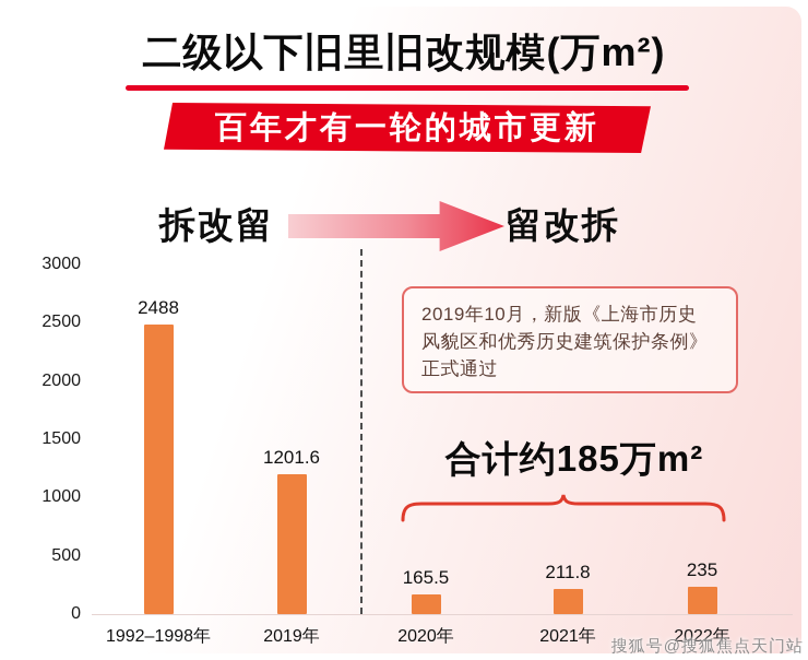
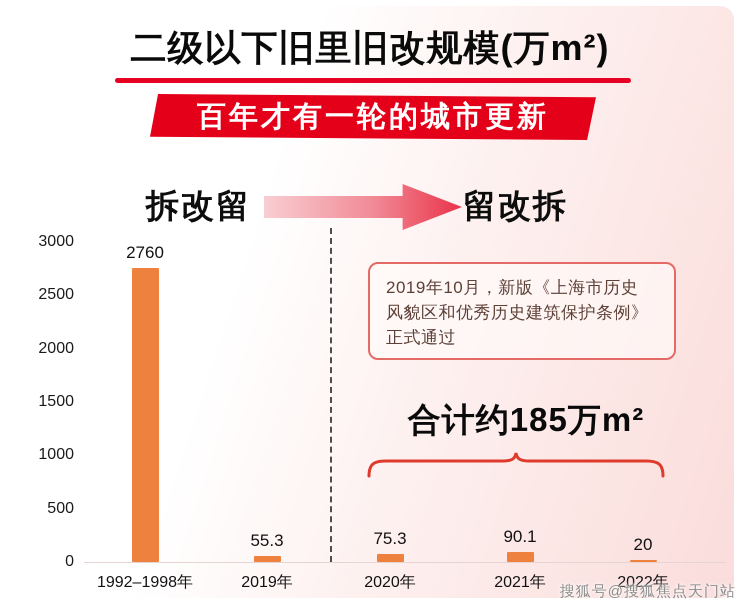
1992–1998年: 2488 -> 2760
2019年: 1201.6 -> 55.3
2020年: 165.5 -> 75.3
2021年: 211.8 -> 90.1
2022年: 235 -> 20
